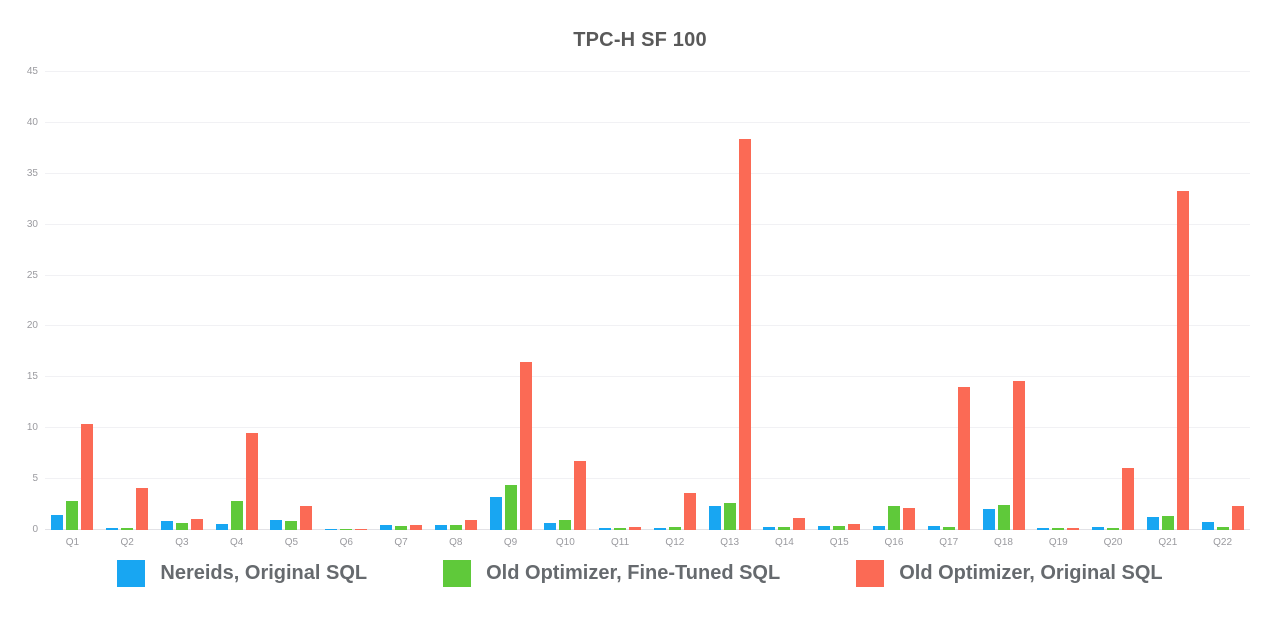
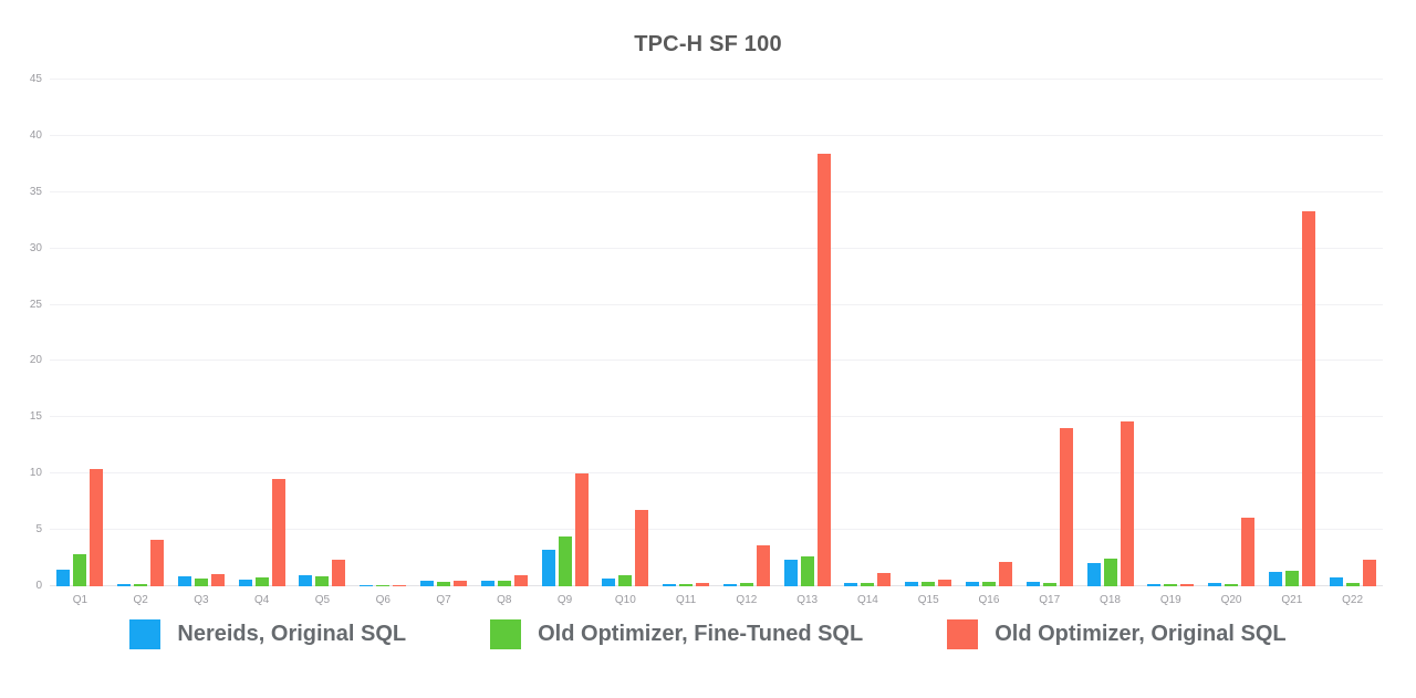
Old Optimizer, Fine-Tuned SQL/Q4: 2.9 -> 0.8
Old Optimizer, Original SQL/Q9: 16.5 -> 10.0
Old Optimizer, Fine-Tuned SQL/Q16: 2.4 -> 0.4
